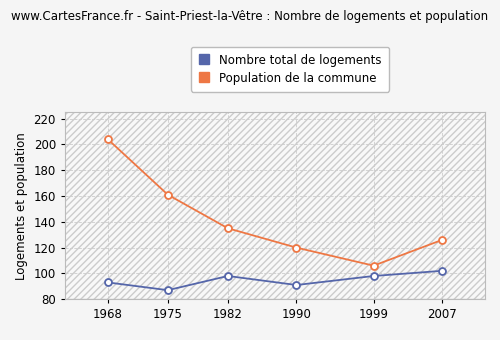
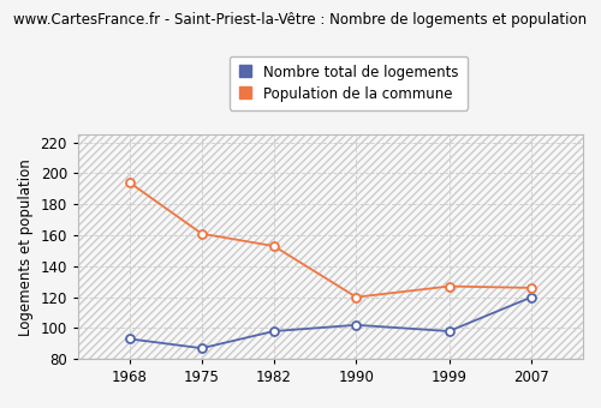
Population de la commune/1968: 204 -> 194
Population de la commune/1982: 135 -> 153
Nombre total de logements/1990: 91 -> 102
Population de la commune/1999: 106 -> 127
Nombre total de logements/2007: 102 -> 120
